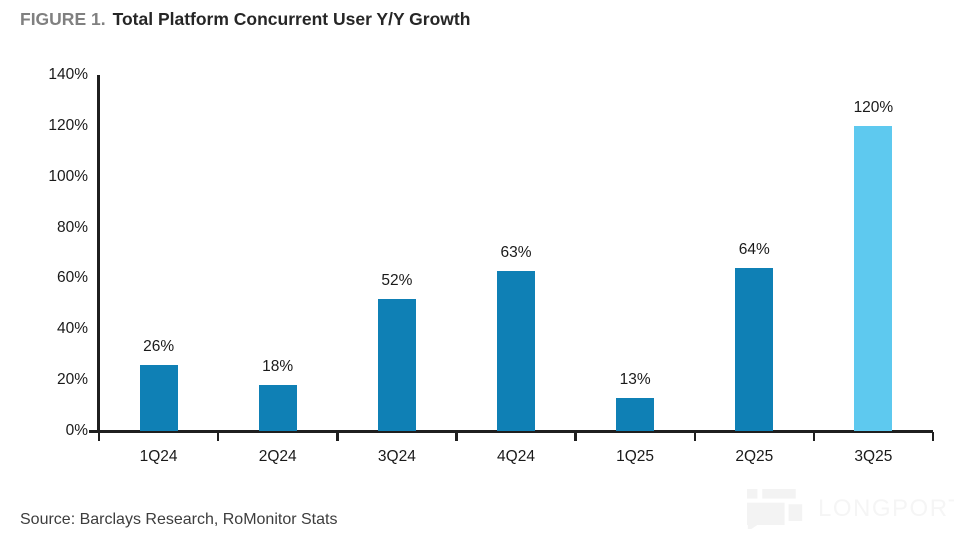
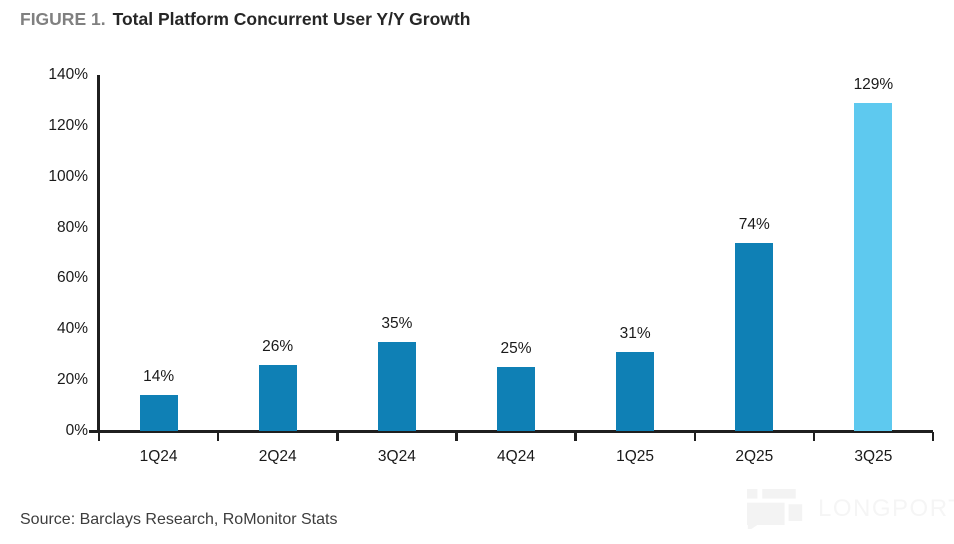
1Q24: 26% -> 14%
2Q24: 18% -> 26%
3Q24: 52% -> 35%
4Q24: 63% -> 25%
1Q25: 13% -> 31%
2Q25: 64% -> 74%
3Q25: 120% -> 129%
